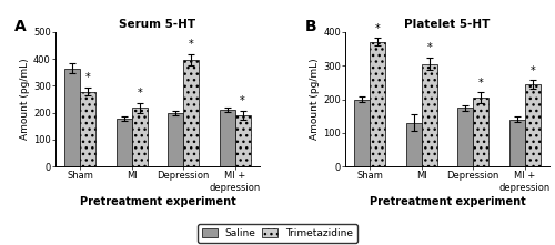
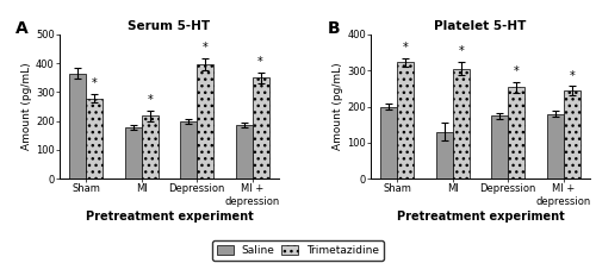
Serum 5-HT/Saline/MI + depression: 210 -> 185
Serum 5-HT/Trimetazidine/MI + depression: 190 -> 350
Platelet 5-HT/Trimetazidine/Sham: 370 -> 322
Platelet 5-HT/Trimetazidine/Depression: 205 -> 253
Platelet 5-HT/Saline/MI + depression: 140 -> 180
